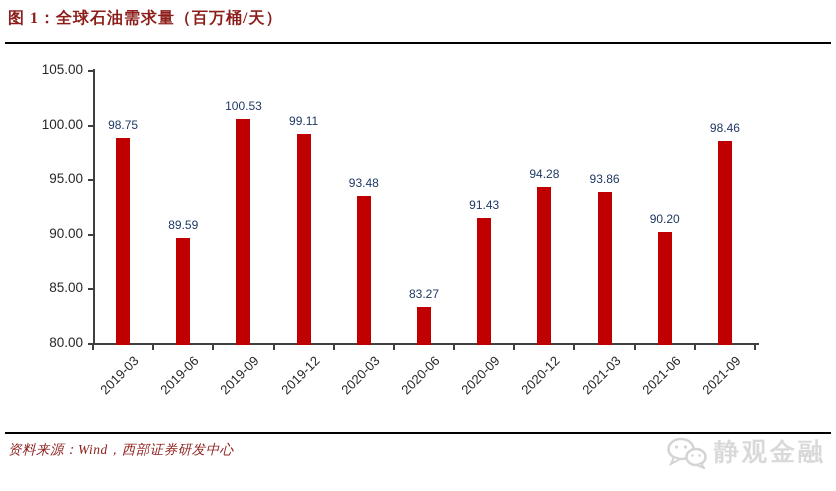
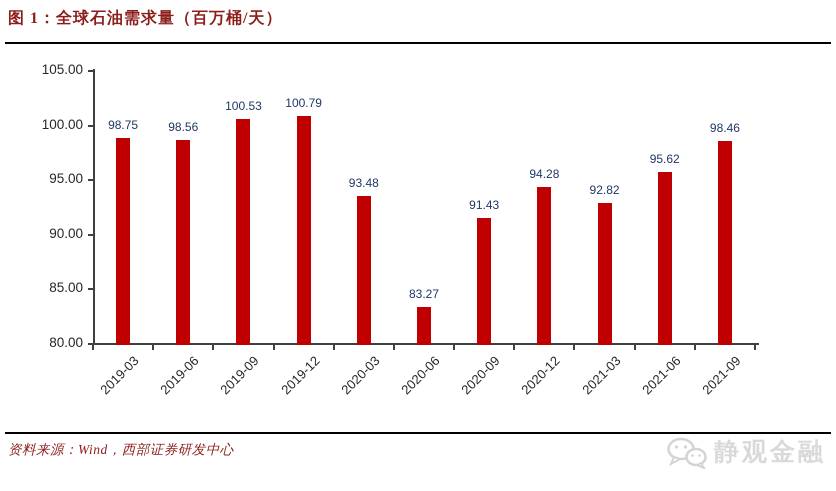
2019-06: 89.59 -> 98.56
2019-12: 99.11 -> 100.79
2021-03: 93.86 -> 92.82
2021-06: 90.20 -> 95.62
